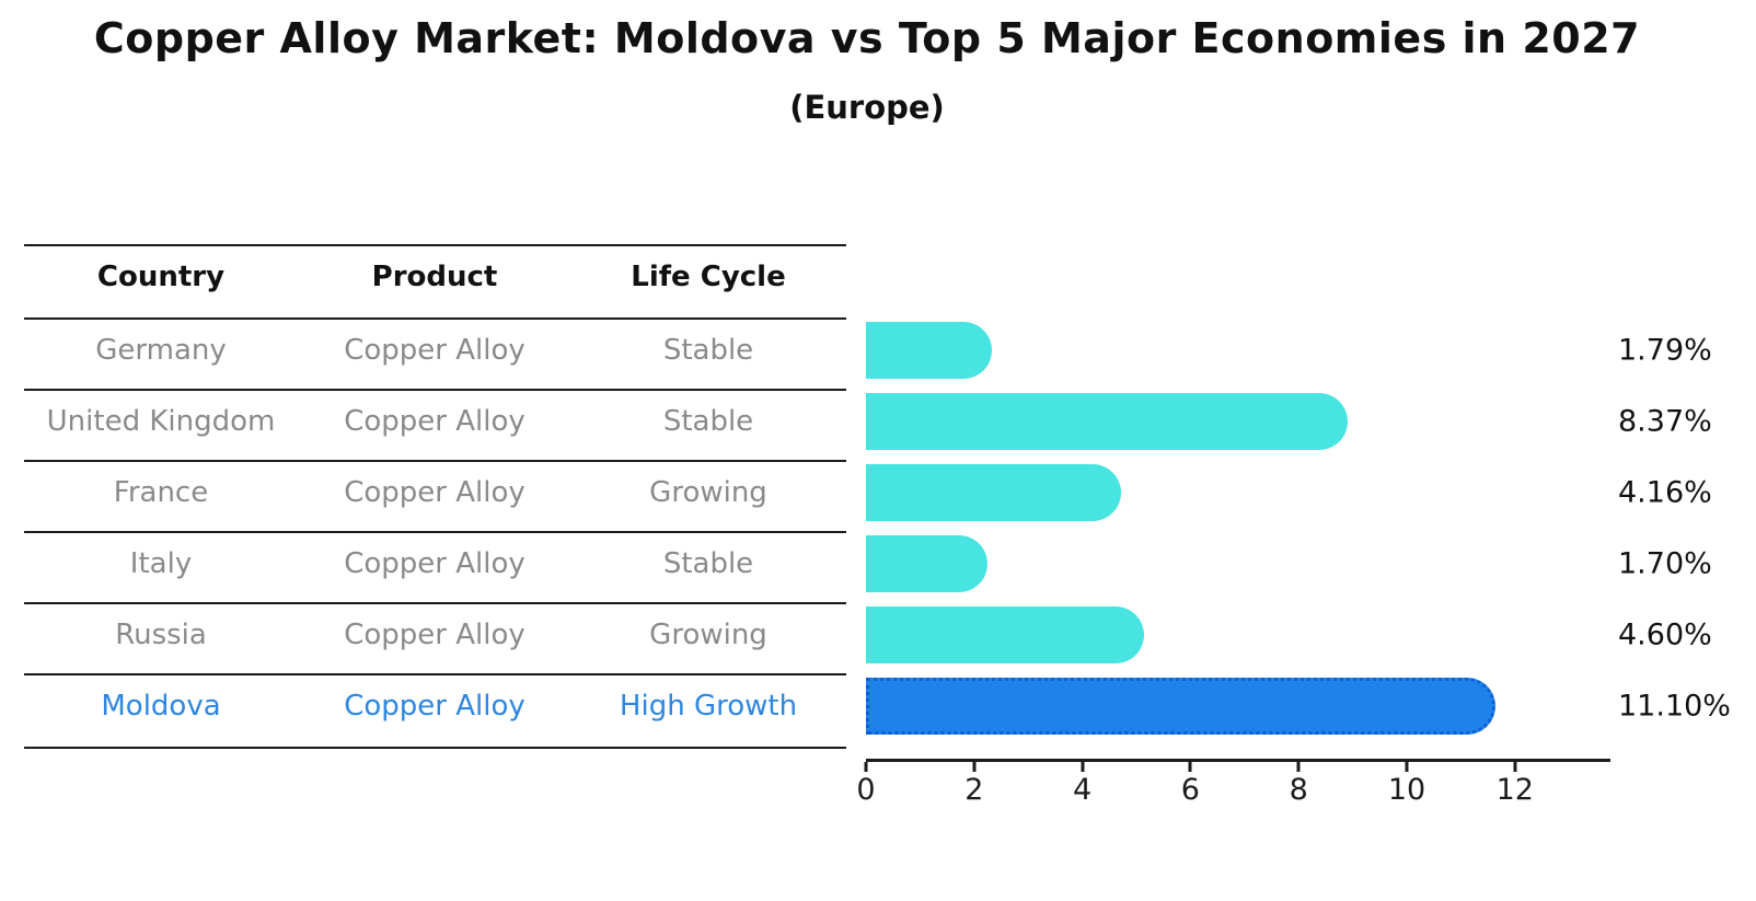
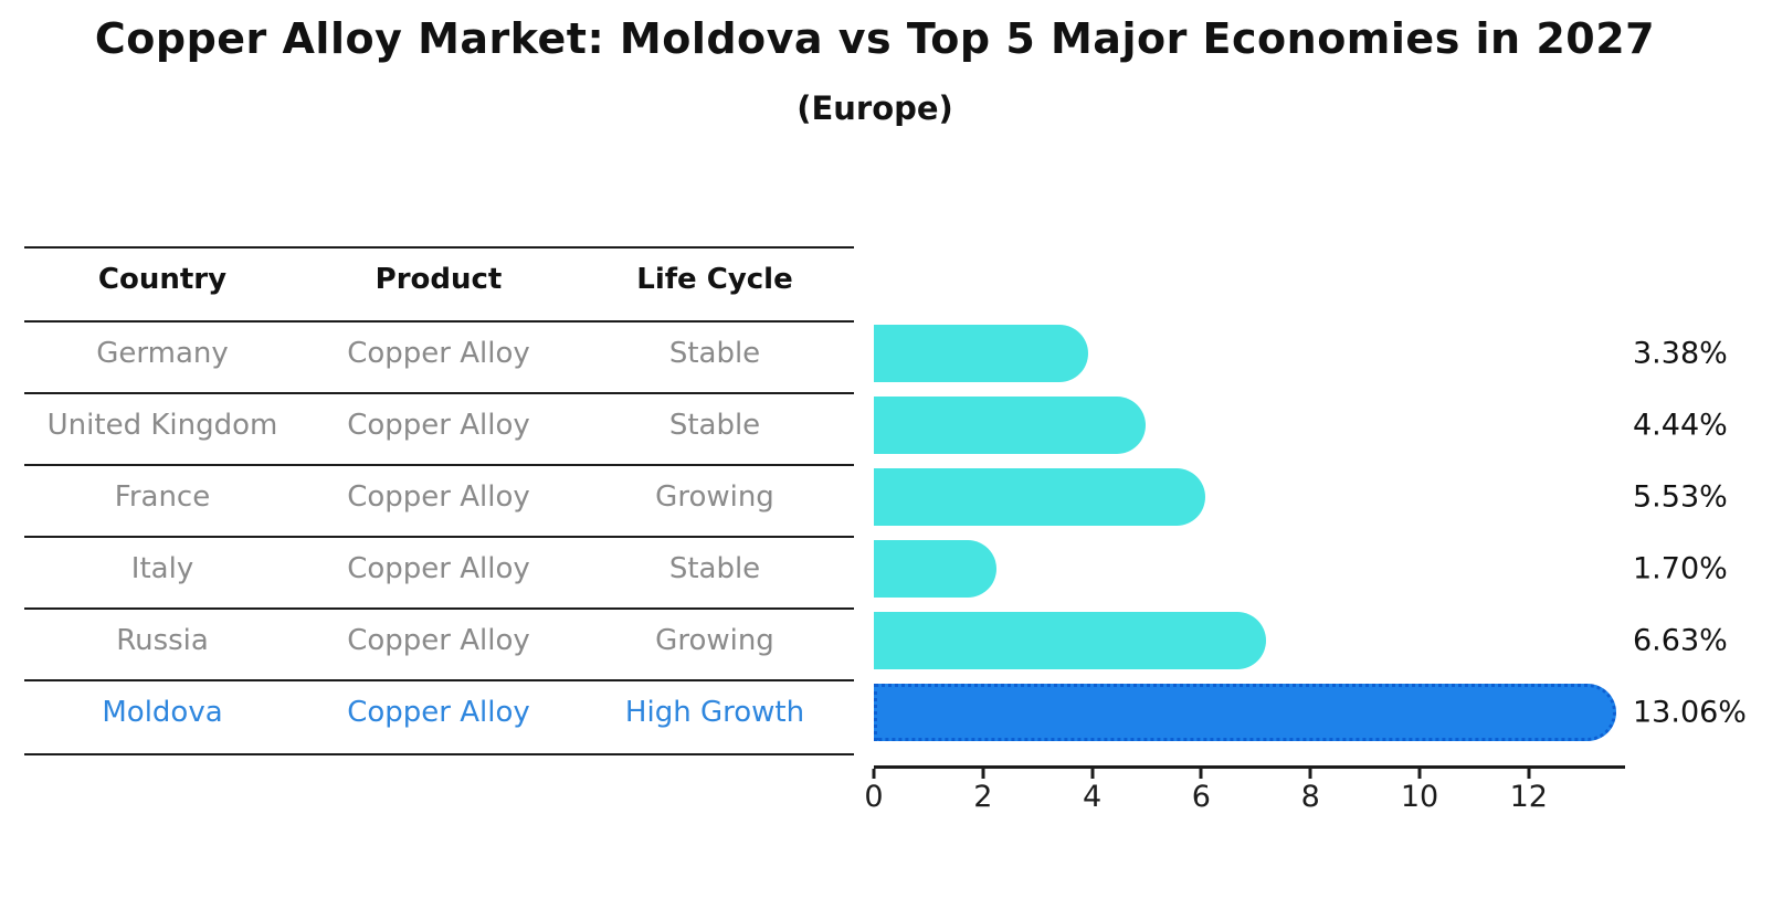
Germany: 1.79% -> 3.38%
United Kingdom: 8.37% -> 4.44%
France: 4.16% -> 5.53%
Russia: 4.60% -> 6.63%
Moldova: 11.10% -> 13.06%
